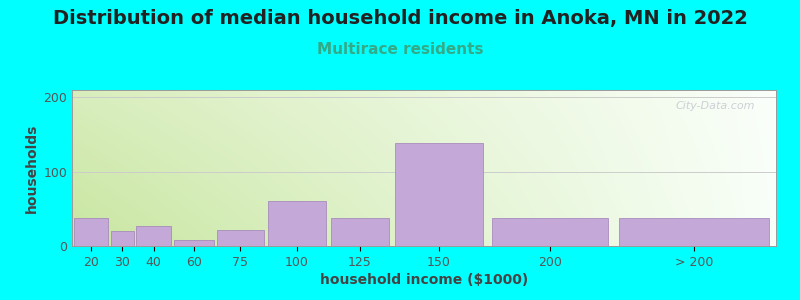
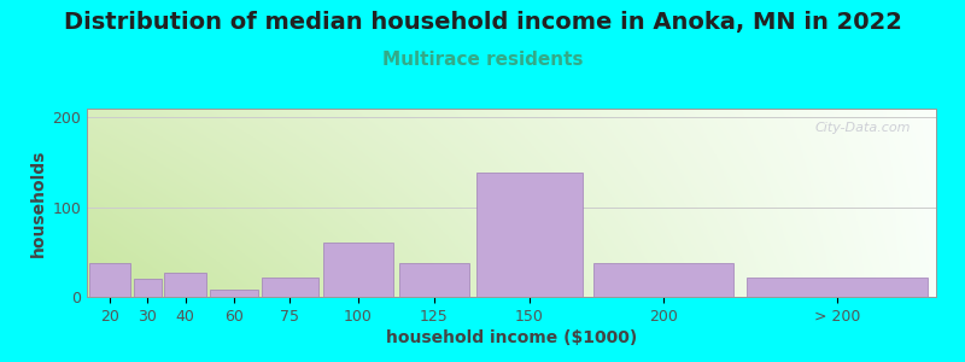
> 200: 38 -> 22
